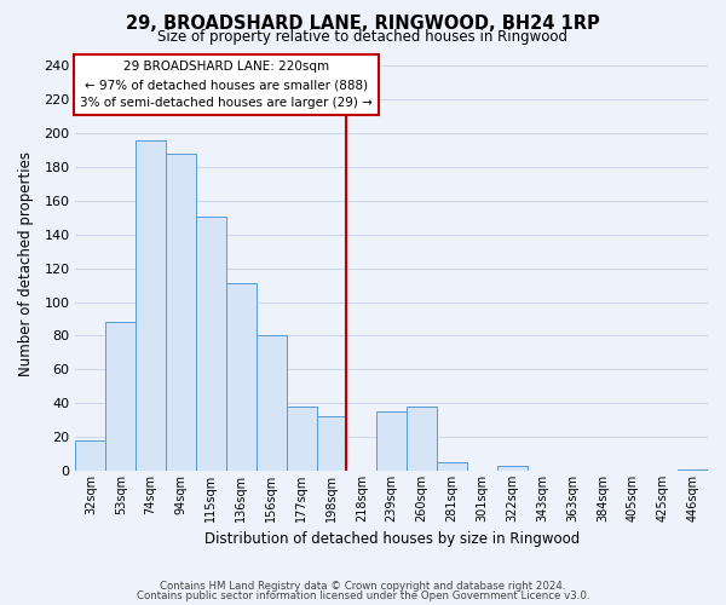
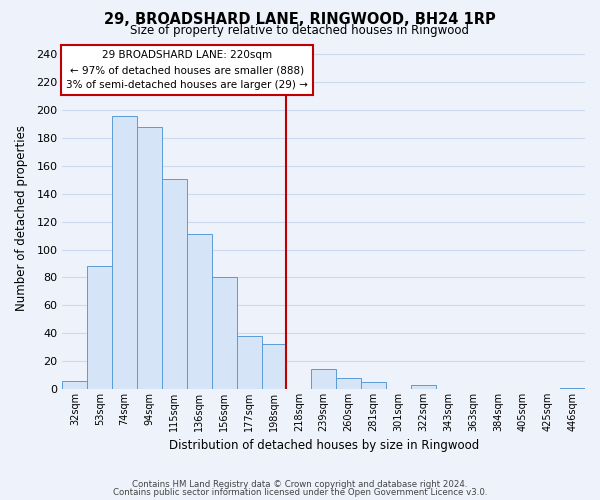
32sqm: 18 -> 6
239sqm: 35 -> 14
260sqm: 38 -> 8
